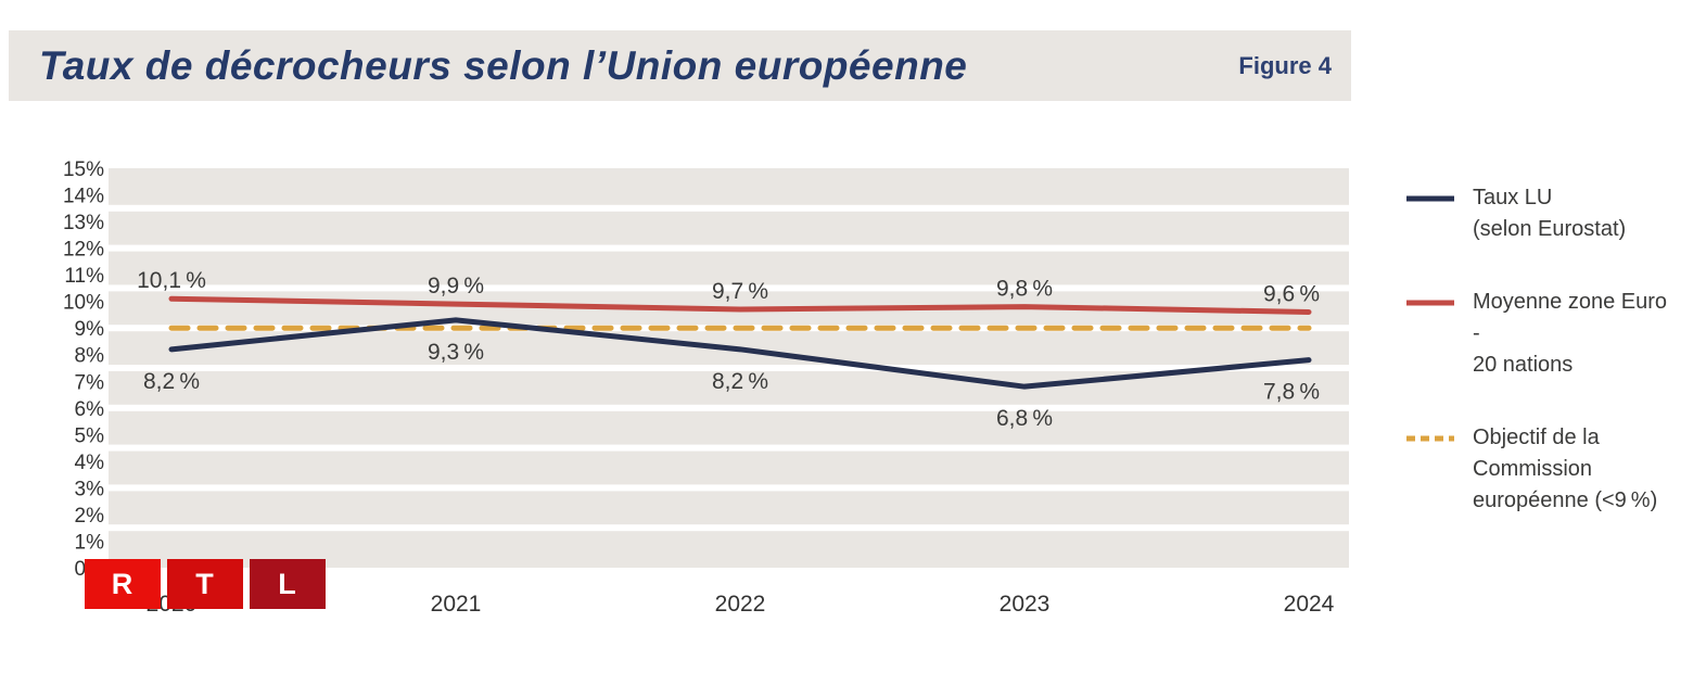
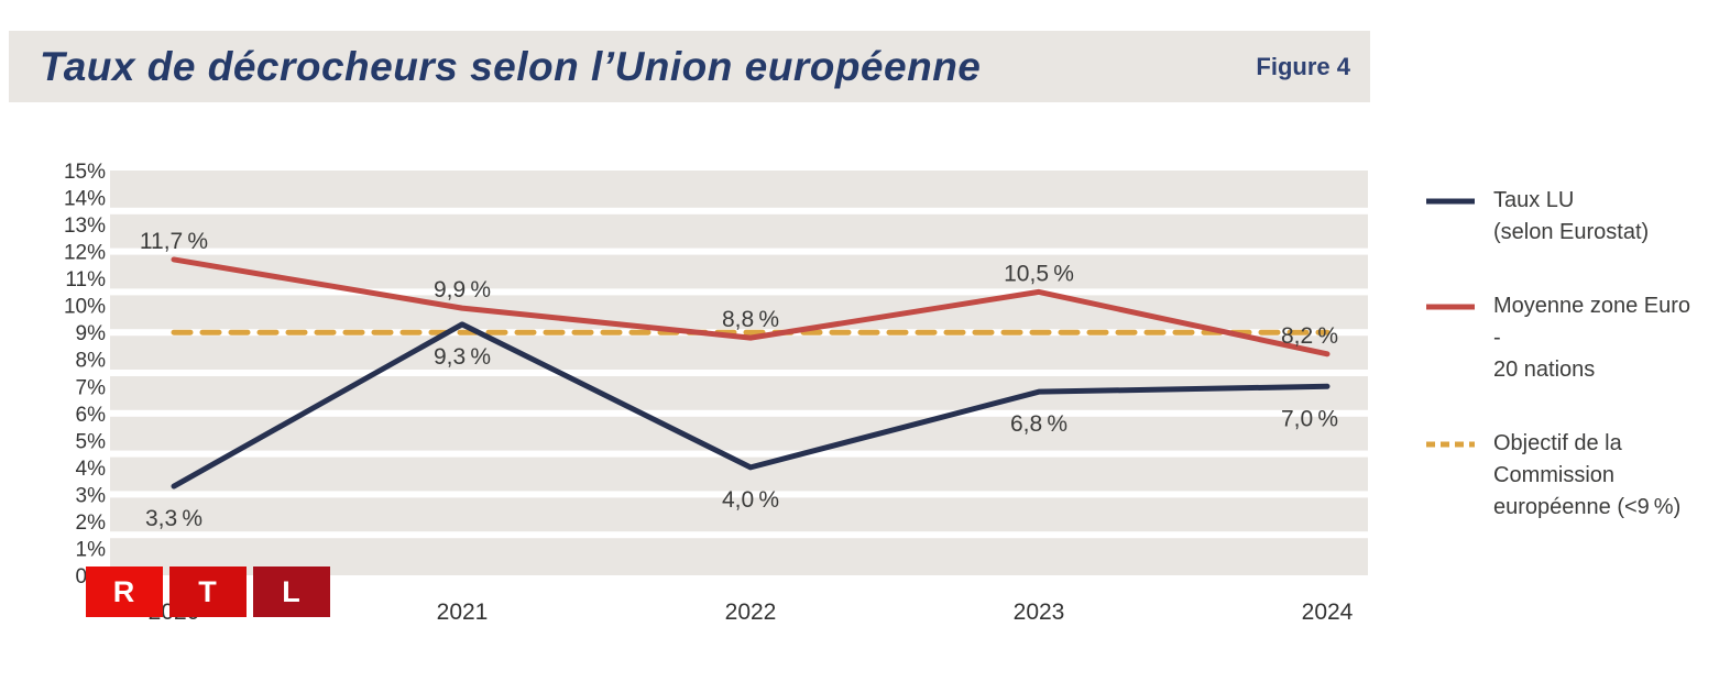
Taux LU (selon Eurostat)/2020: 8,2 -> 3,3
Moyenne zone Euro - 20 nations/2020: 10,1 -> 11,7
Taux LU (selon Eurostat)/2022: 8,2 -> 4,0
Moyenne zone Euro - 20 nations/2022: 9,7 -> 8,8
Moyenne zone Euro - 20 nations/2023: 9,8 -> 10,5
Taux LU (selon Eurostat)/2024: 7,8 -> 7,0
Moyenne zone Euro - 20 nations/2024: 9,6 -> 8,2
